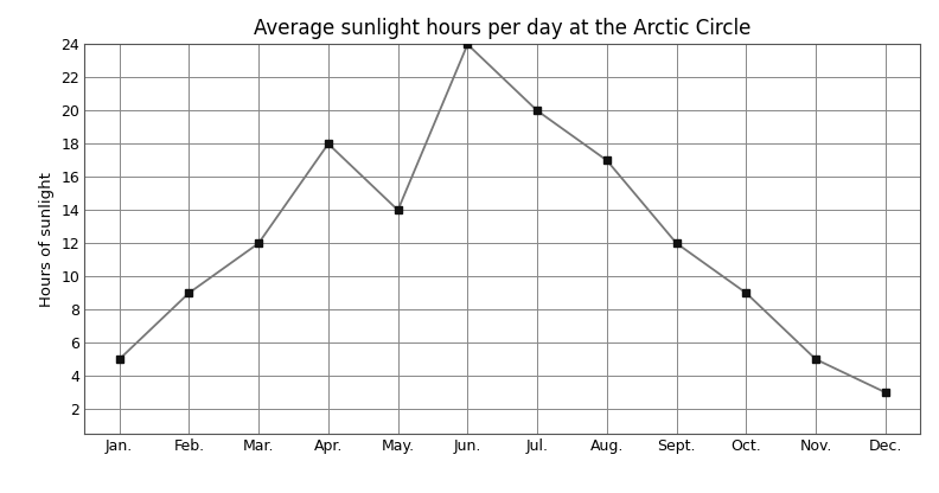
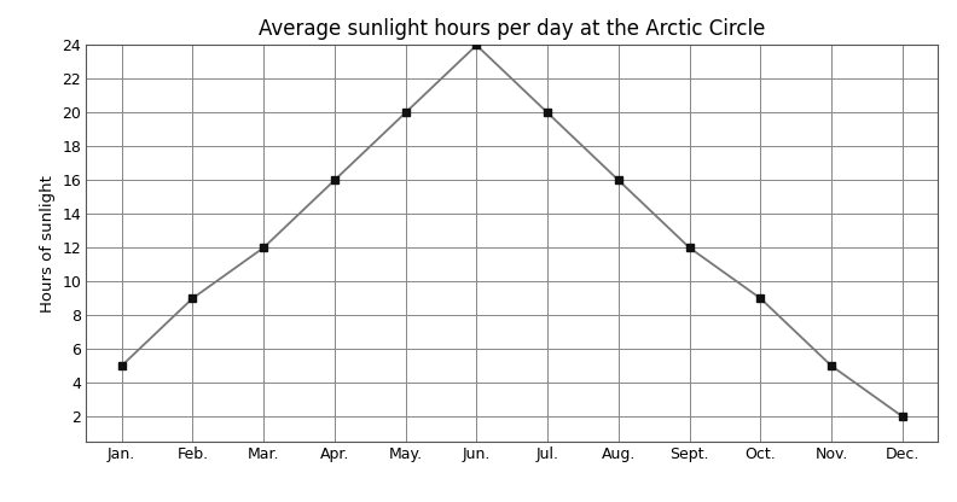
Apr.: 18 -> 16
May.: 14 -> 20
Aug.: 17 -> 16
Dec.: 3 -> 2
